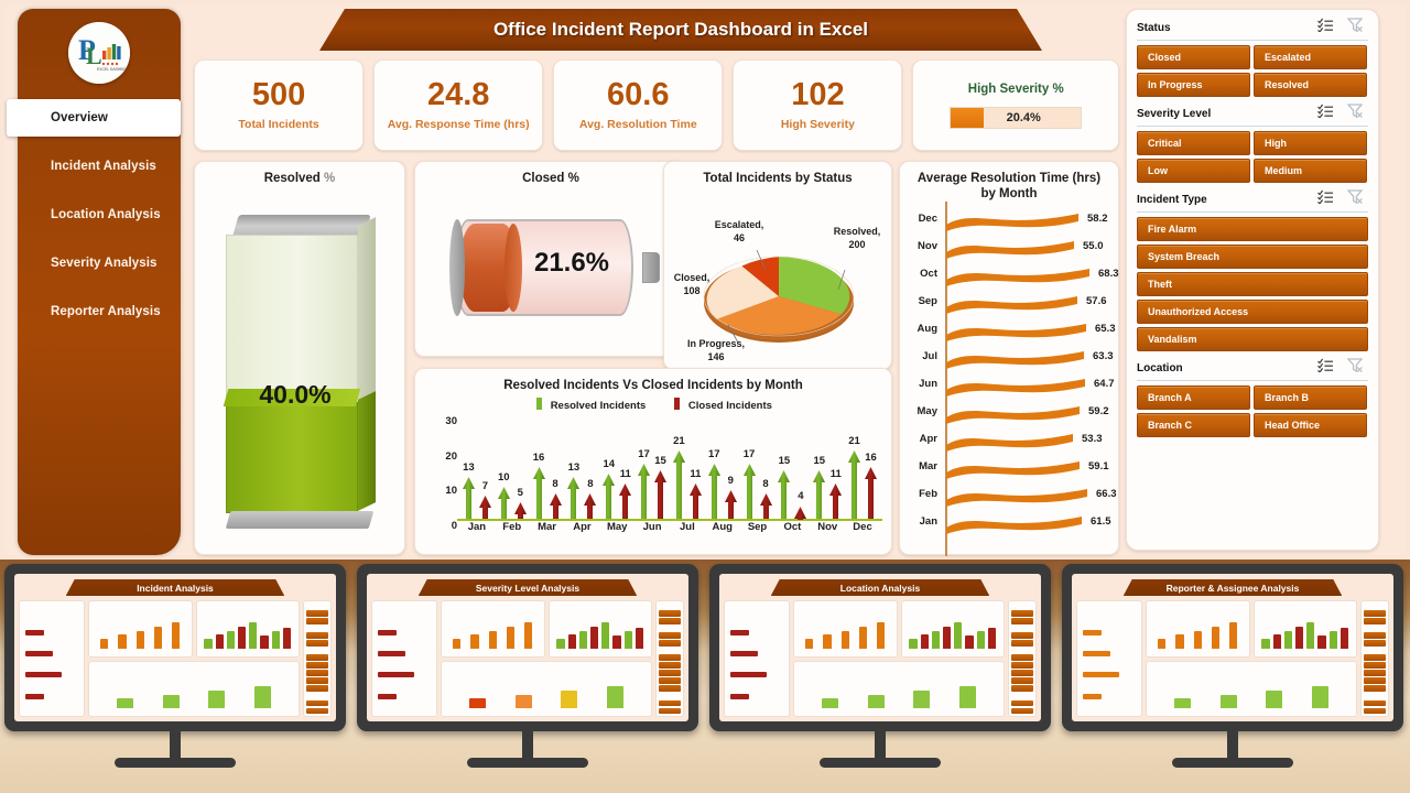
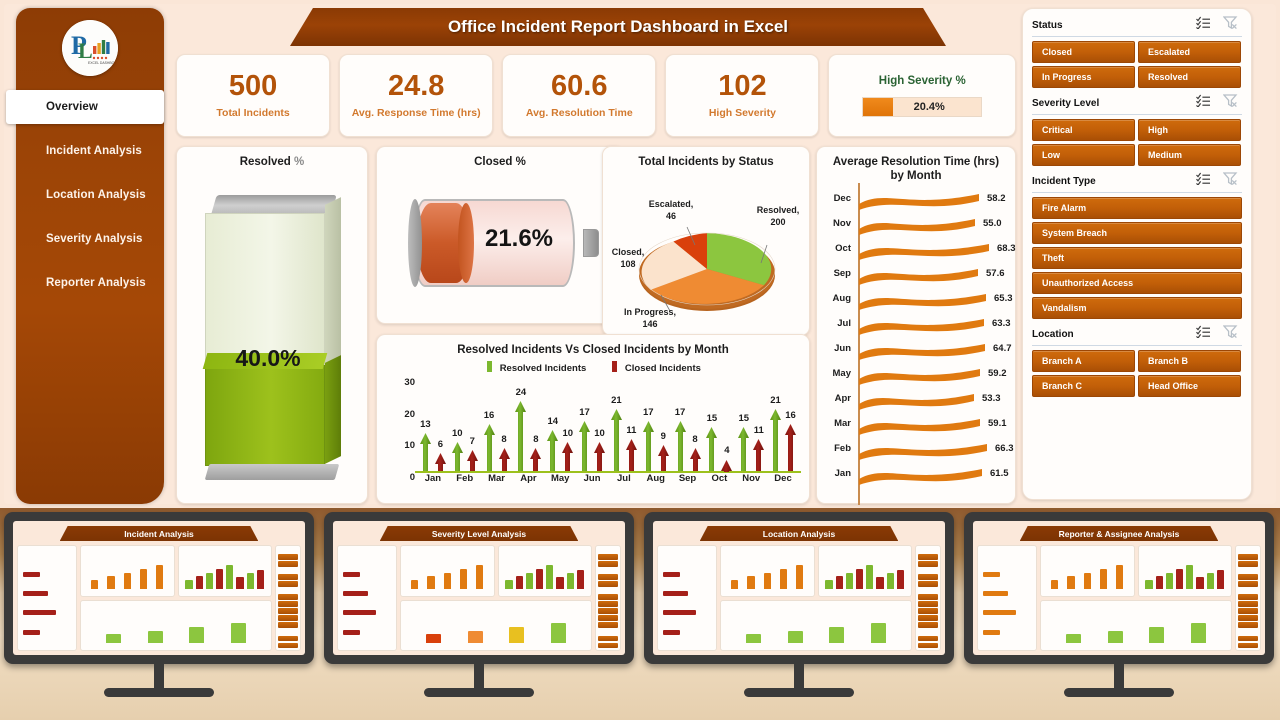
Resolved Incidents Vs Closed Incidents by Month/Closed Incidents/Jan: 7 -> 6
Resolved Incidents Vs Closed Incidents by Month/Closed Incidents/Feb: 5 -> 7
Resolved Incidents Vs Closed Incidents by Month/Resolved Incidents/Apr: 13 -> 24
Resolved Incidents Vs Closed Incidents by Month/Closed Incidents/May: 11 -> 10
Resolved Incidents Vs Closed Incidents by Month/Closed Incidents/Jun: 15 -> 10
